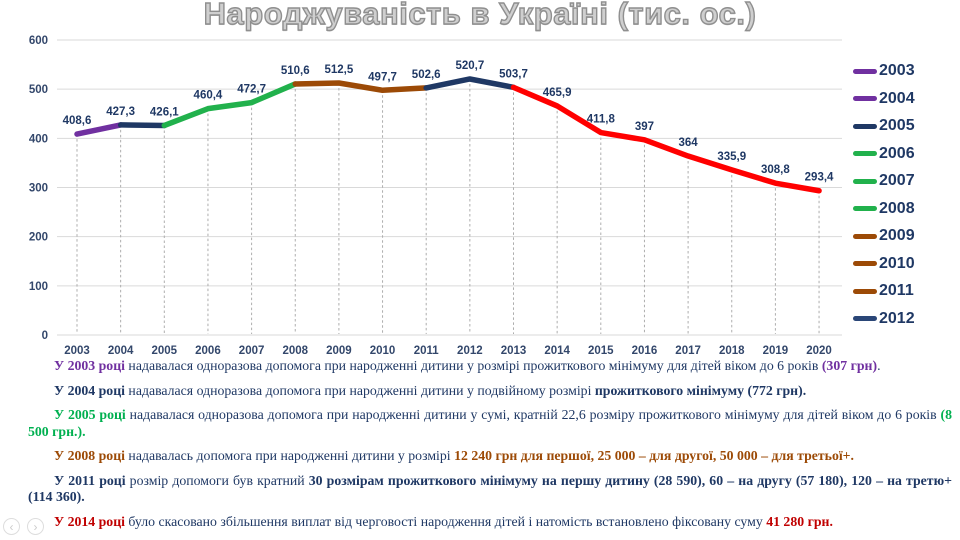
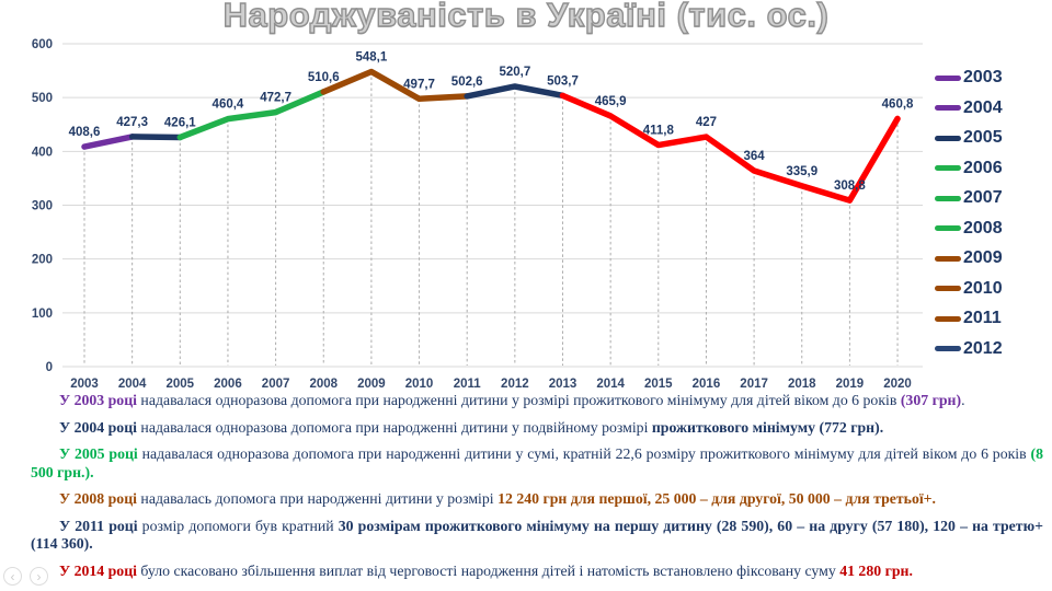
2009: 512,5 -> 548,1
2016: 397 -> 427
2020: 293,4 -> 460,8
